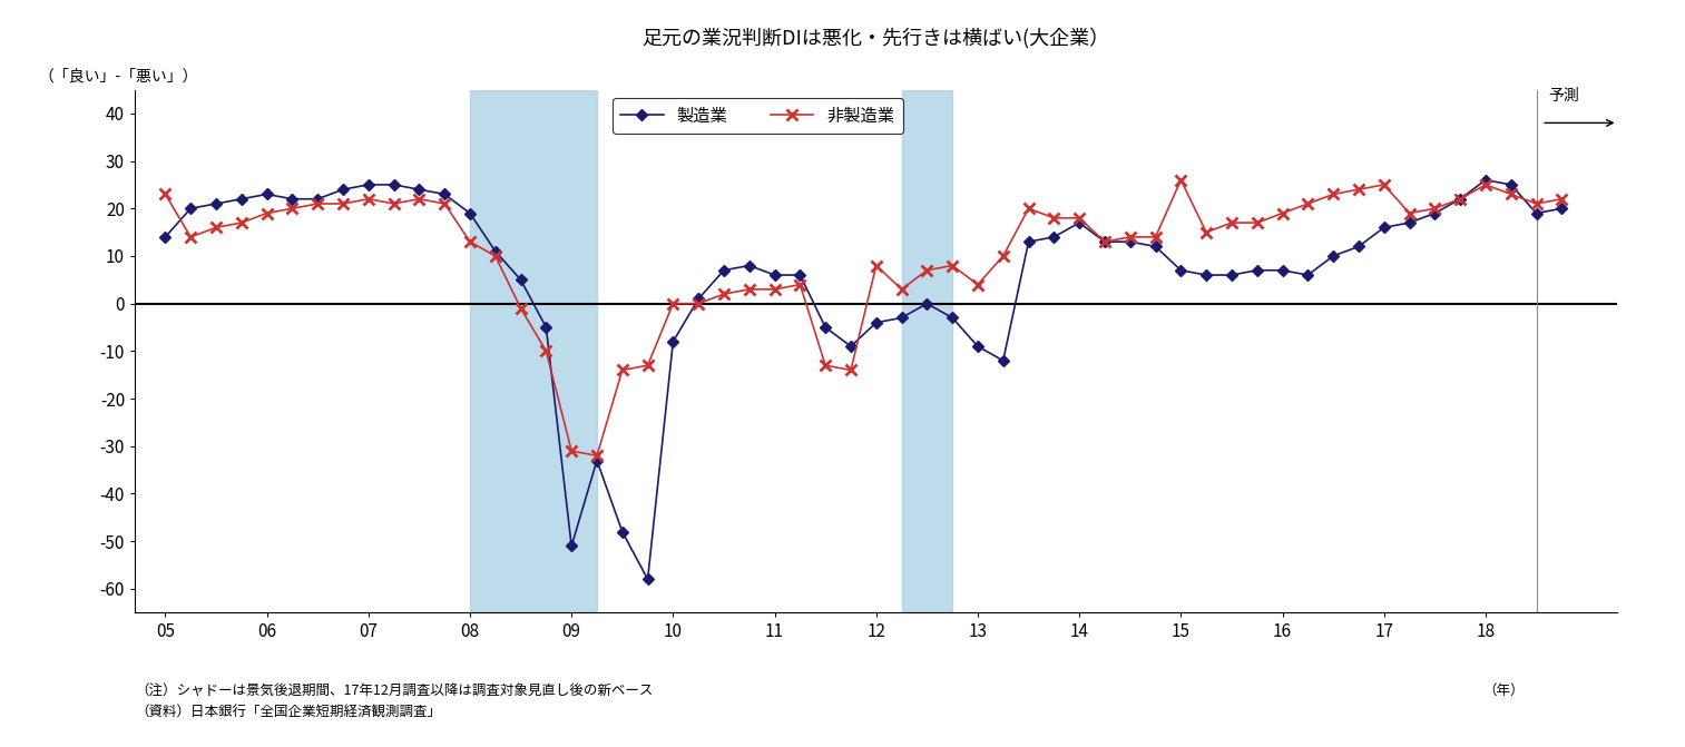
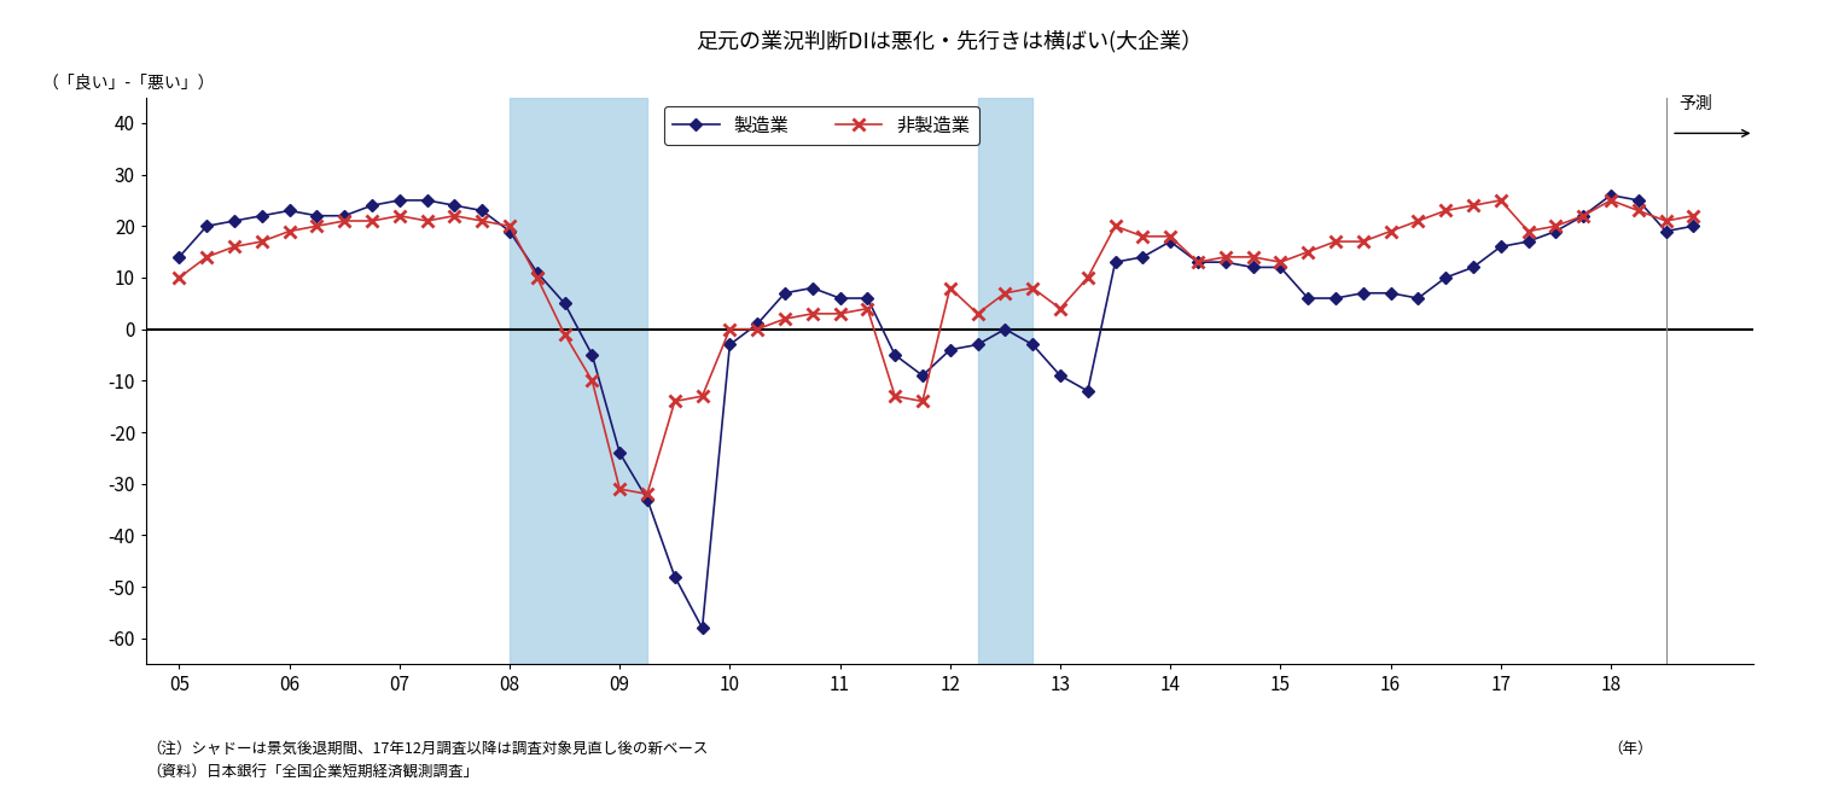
非製造業/05: 23 -> 10
非製造業/08: 13 -> 20
製造業/09: -51 -> -24
製造業/10: -8 -> -3
製造業/15: 7 -> 12
非製造業/15: 26 -> 13
